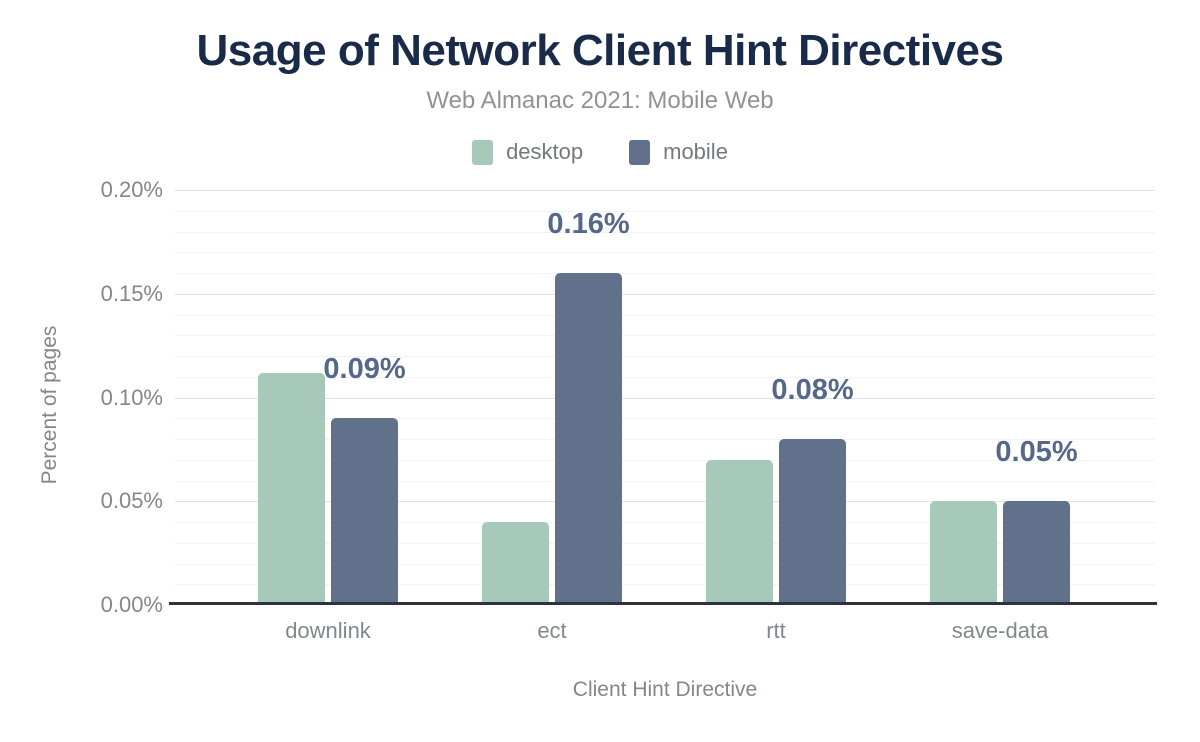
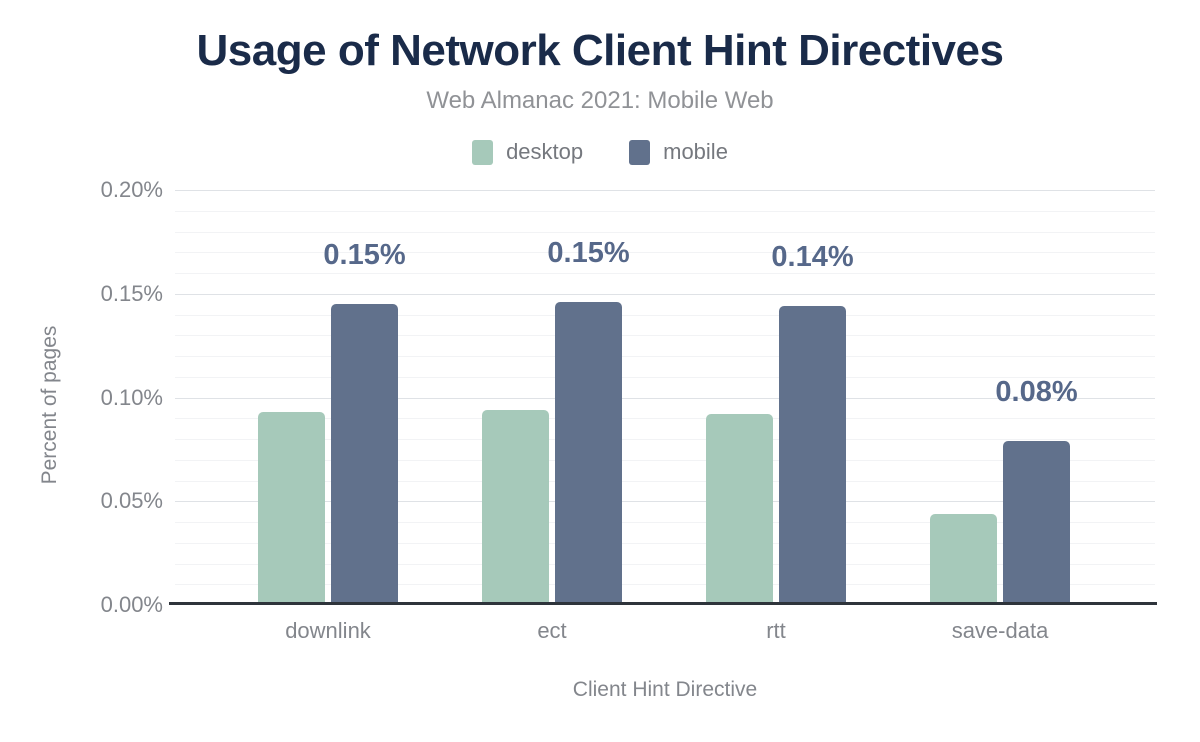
desktop/downlink: 0.112% -> 0.093%
mobile/downlink: 0.09% -> 0.15%
desktop/ect: 0.040% -> 0.094%
mobile/ect: 0.16% -> 0.15%
desktop/rtt: 0.070% -> 0.092%
mobile/rtt: 0.08% -> 0.14%
desktop/save-data: 0.050% -> 0.044%
mobile/save-data: 0.05% -> 0.08%
